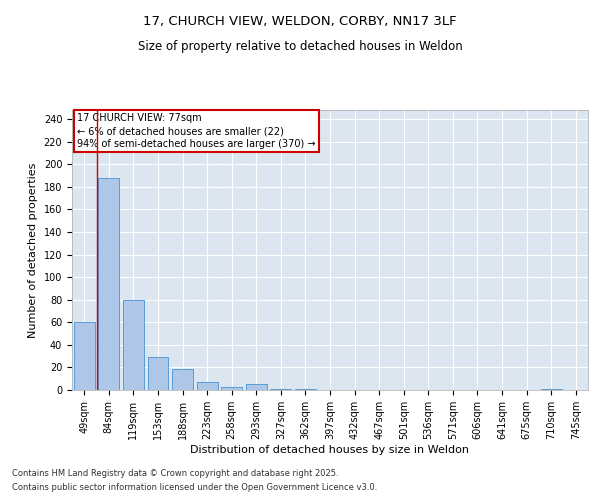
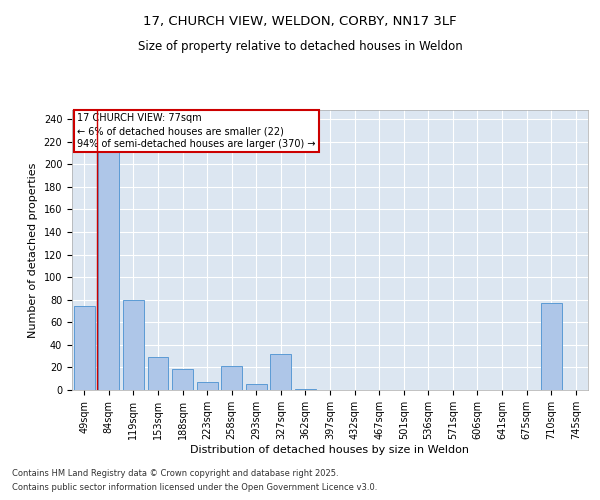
49sqm: 60 -> 74
84sqm: 188 -> 213
258sqm: 3 -> 21
327sqm: 1 -> 32
710sqm: 1 -> 77
